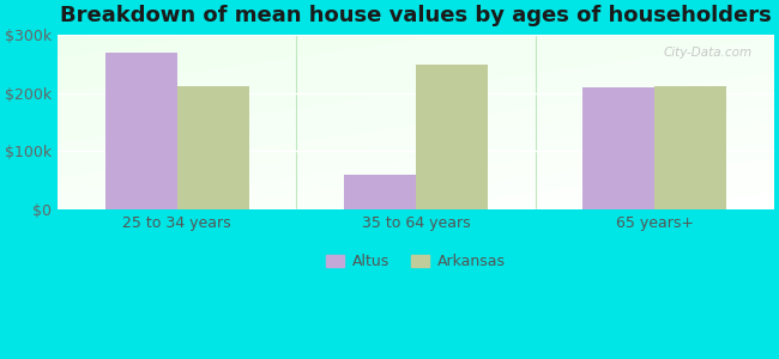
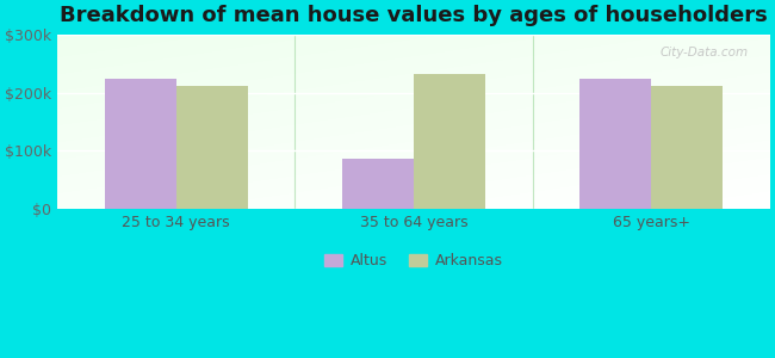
Altus/25 to 34 years: $270k -> $225k
Altus/35 to 64 years: $60k -> $87k
Arkansas/35 to 64 years: $250k -> $232k
Altus/65 years+: $210k -> $225k
